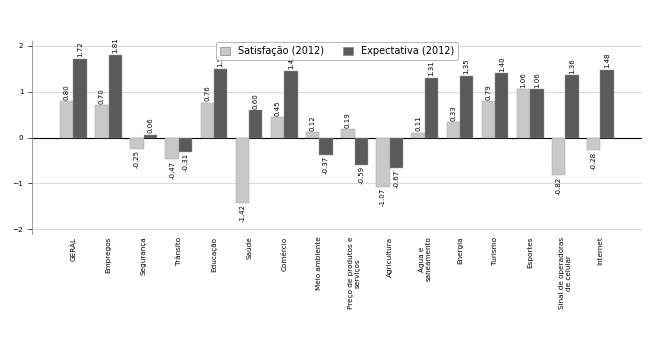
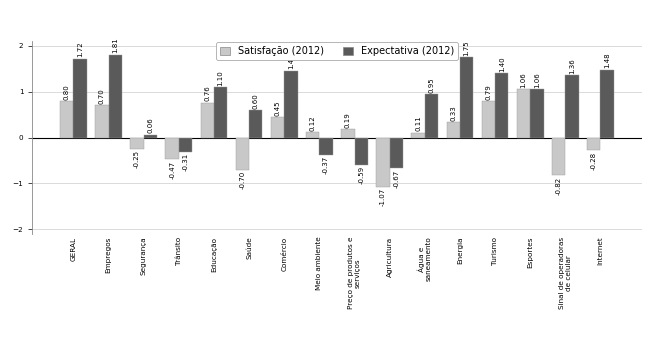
Expectativa (2012)/Educação: 1.50 -> 1.10
Satisfação (2012)/Saúde: -1.42 -> -0.70
Expectativa (2012)/Água e saneamento: 1.31 -> 0.95
Expectativa (2012)/Energia: 1.35 -> 1.75
